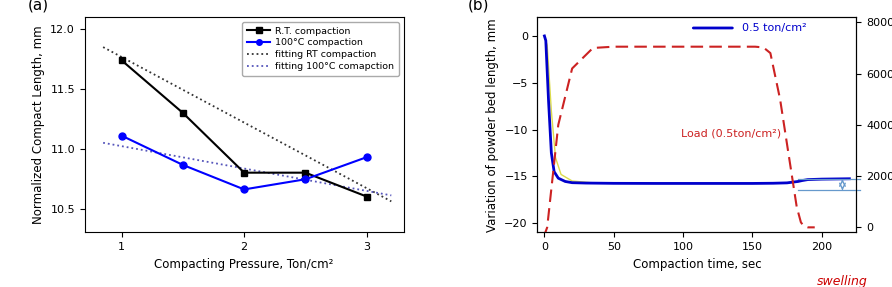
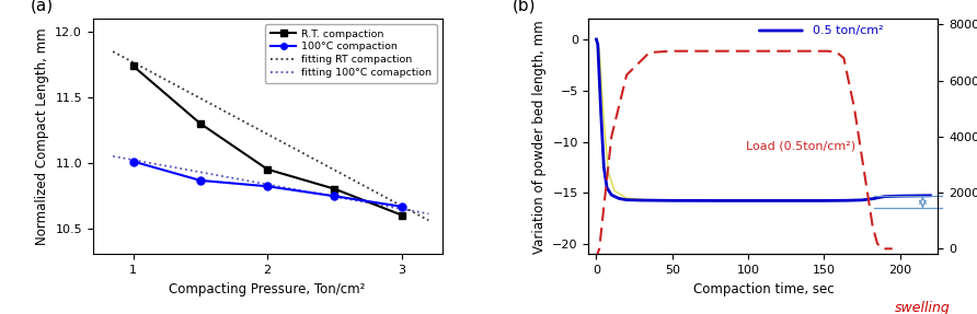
100°C compaction/1: 11.11 -> 11.01
R.T. compaction/2: 10.80 -> 10.95
100°C compaction/2: 10.66 -> 10.82
100°C compaction/3: 10.93 -> 10.66
